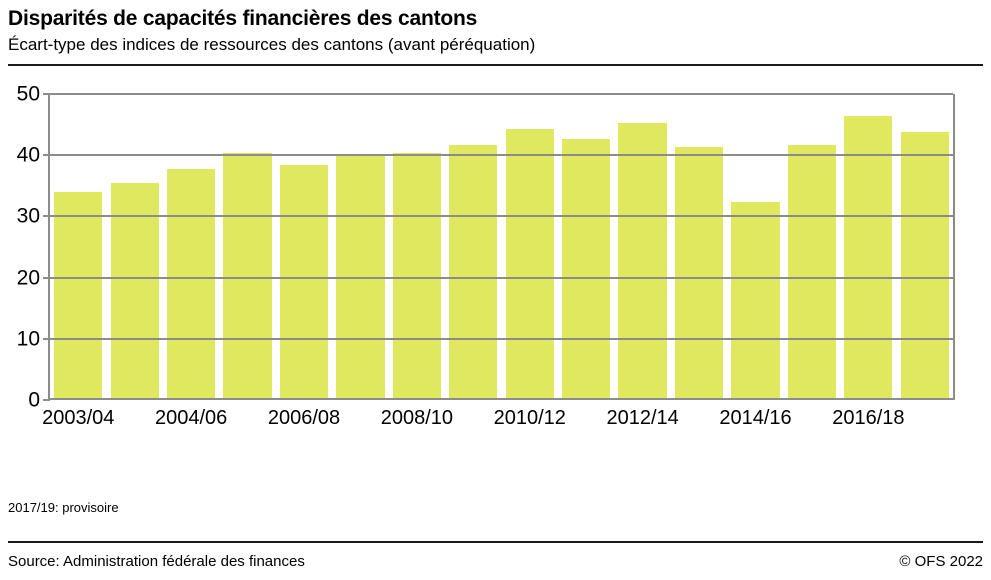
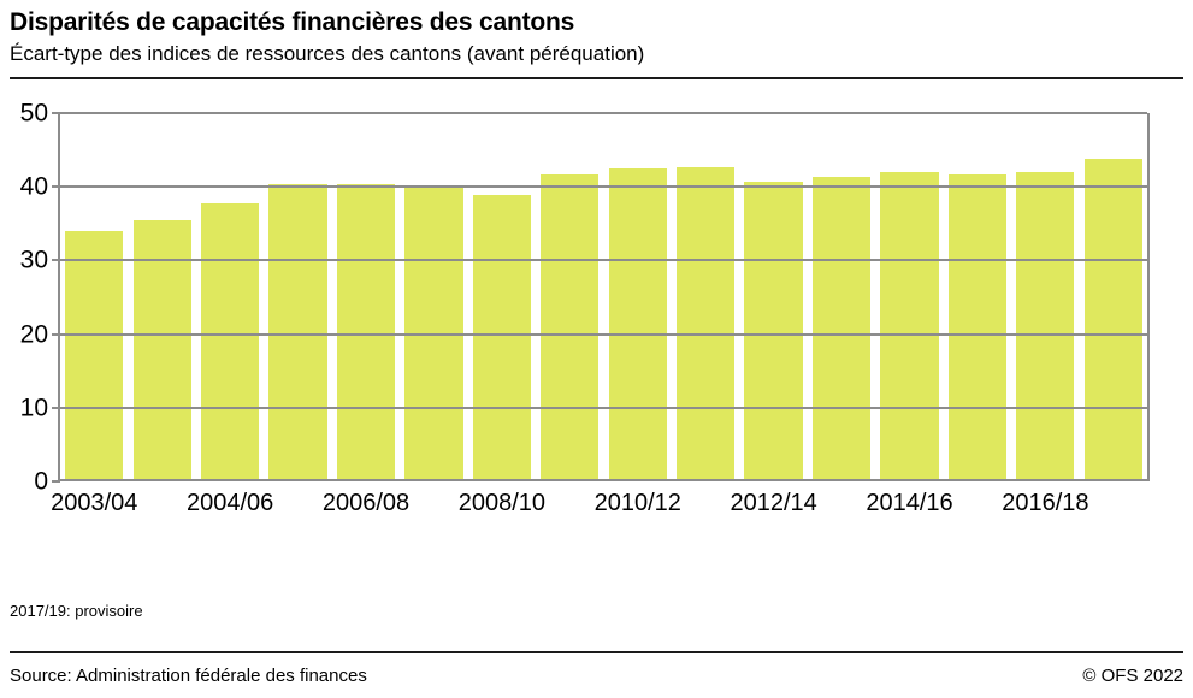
2006/08: 38 -> 40
2008/10: 40 -> 38
2010/12: 44 -> 42
2012/14: 45 -> 40
2014/16: 32 -> 42
2016/18: 46 -> 42
